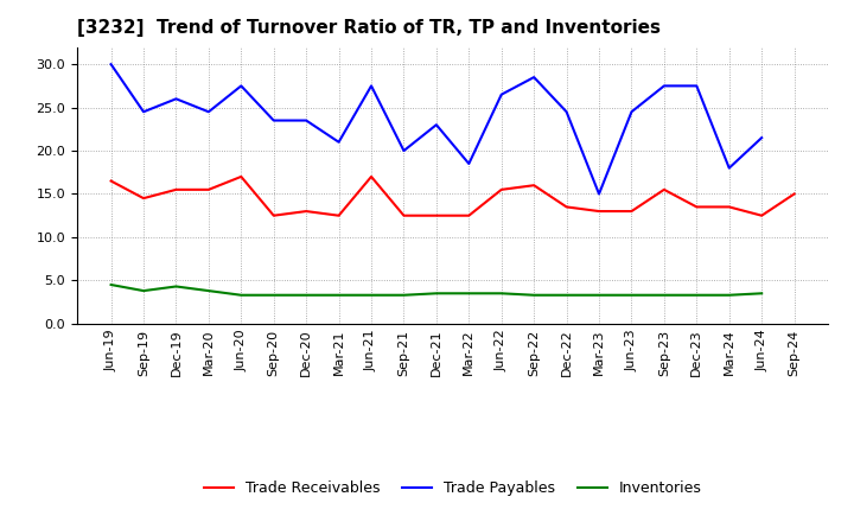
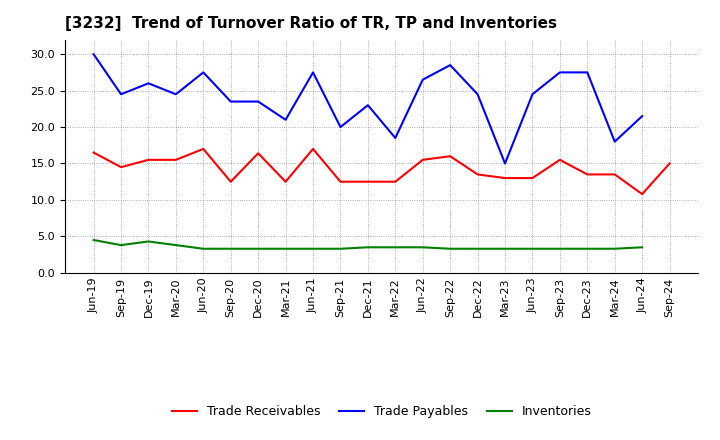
Trade Receivables/Dec-20: 13.0 -> 16.4
Trade Receivables/Jun-24: 12.5 -> 10.8
